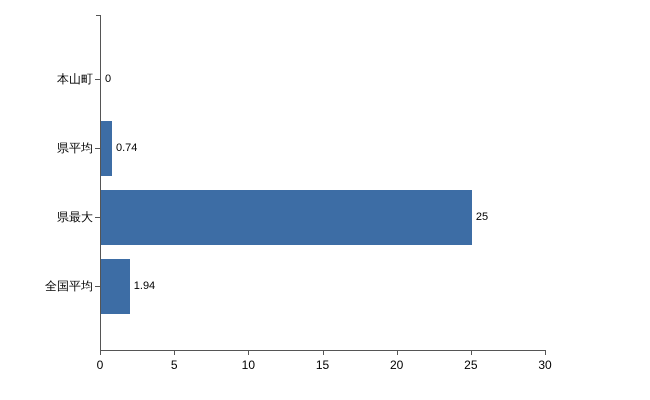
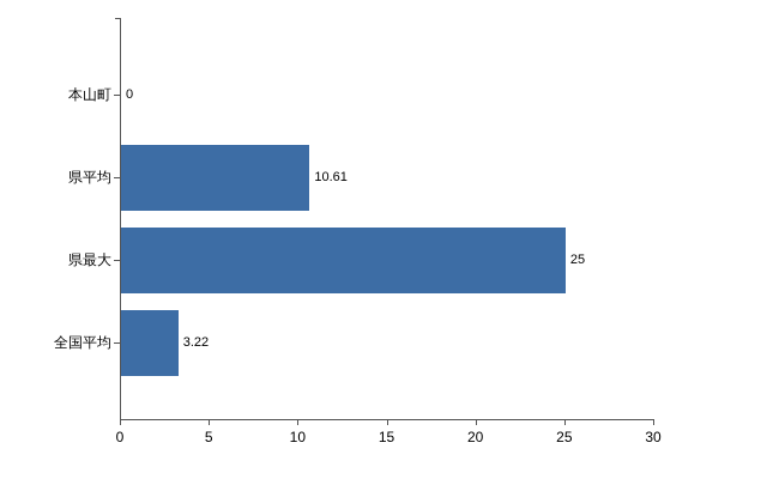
県平均: 0.74 -> 10.61
全国平均: 1.94 -> 3.22
